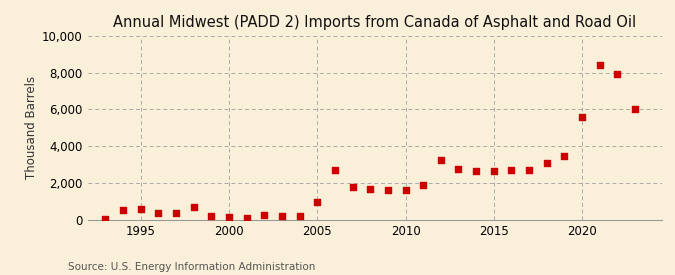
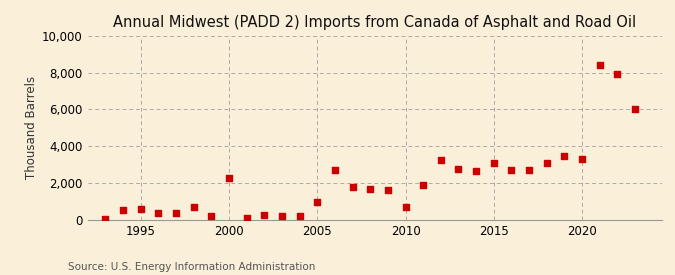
2000: 200 -> 2,300
2010: 1,600 -> 700
2015: 2,600 -> 3,100
2020: 5,600 -> 3,300
